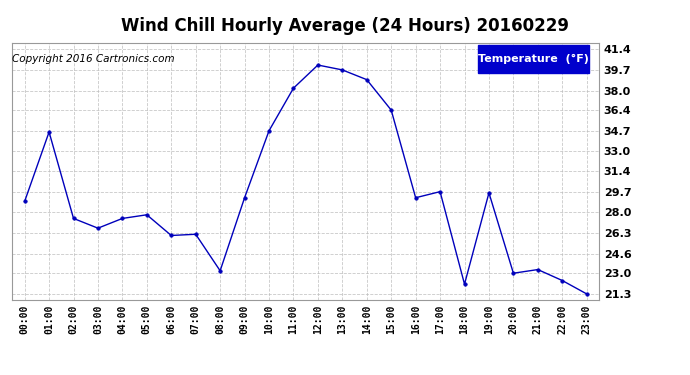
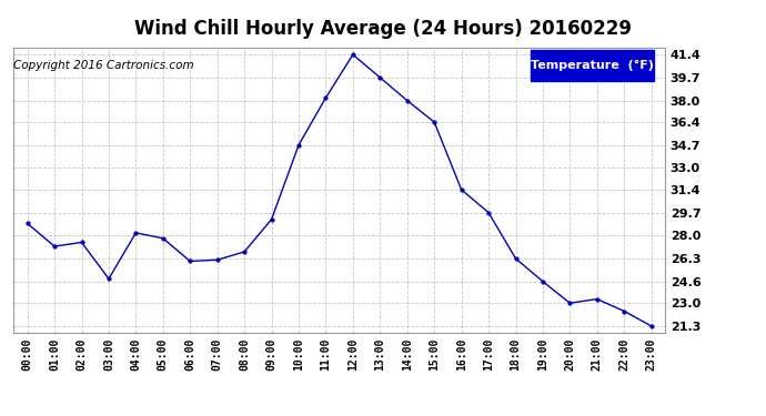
01:00: 34.6 -> 27.2
03:00: 26.7 -> 24.8
04:00: 27.5 -> 28.2
08:00: 23.2 -> 26.8
12:00: 40.1 -> 41.4
14:00: 38.9 -> 38.0
16:00: 29.2 -> 31.4
18:00: 22.1 -> 26.3
19:00: 29.6 -> 24.6
